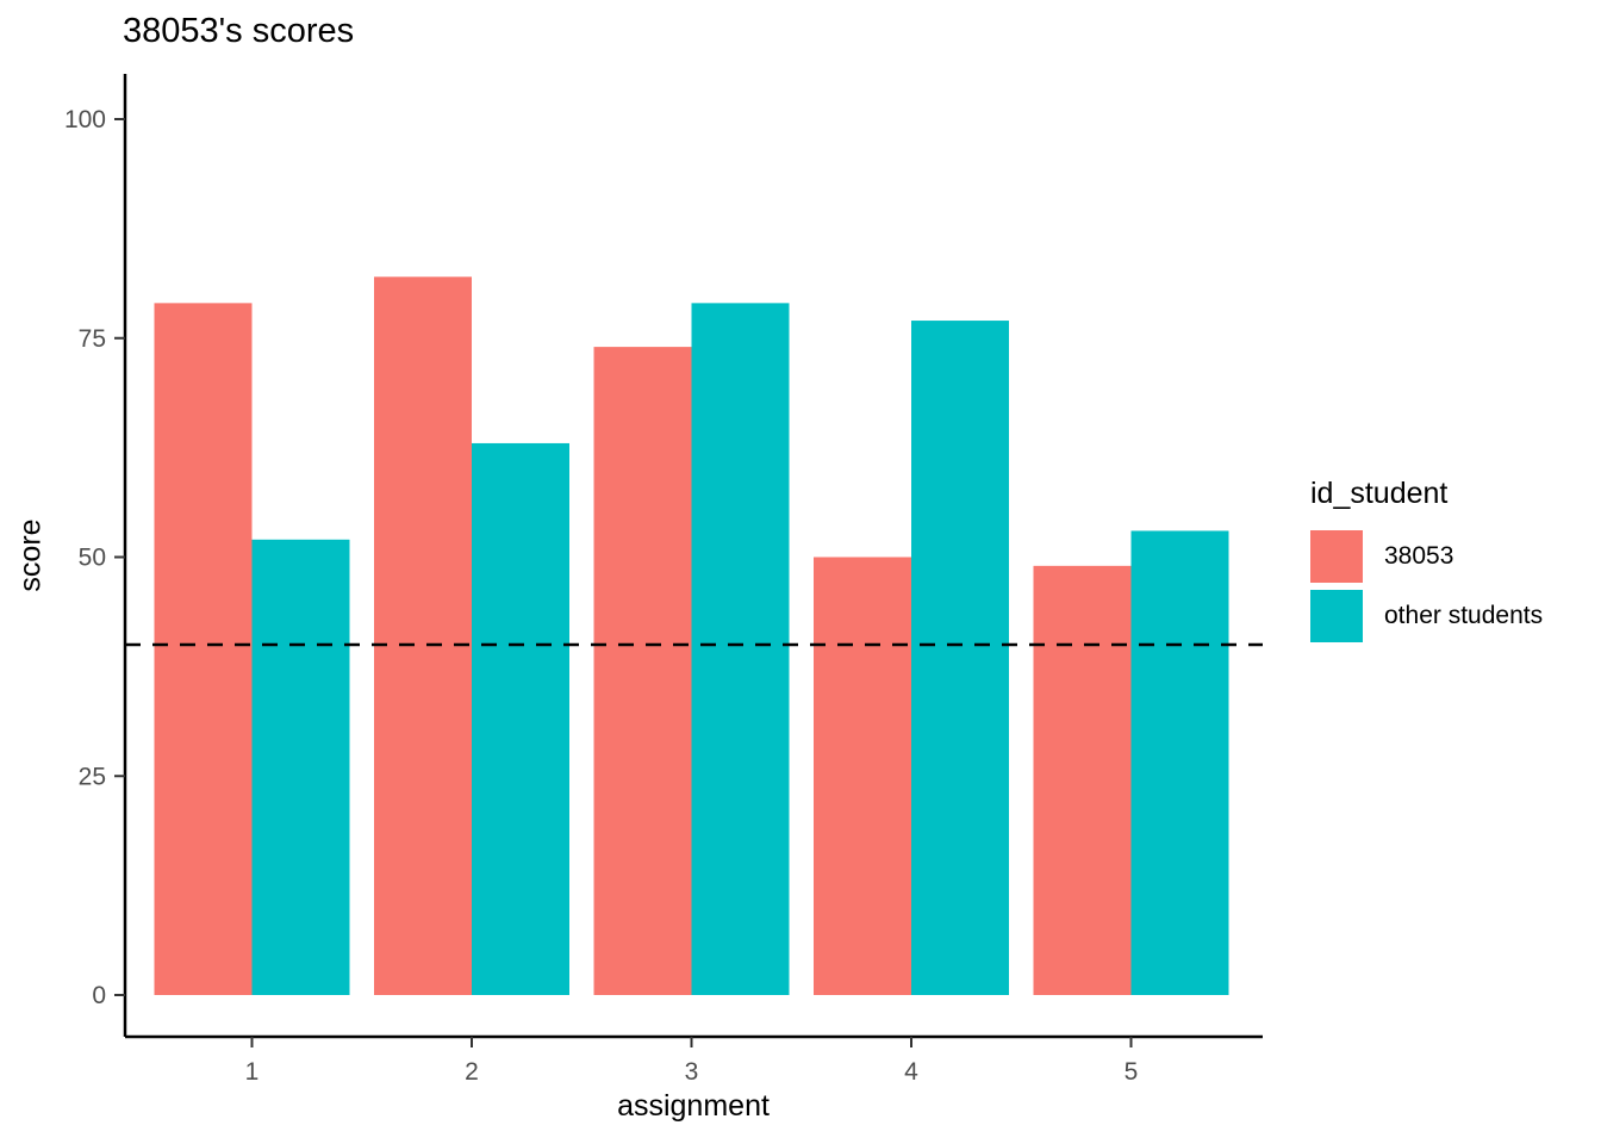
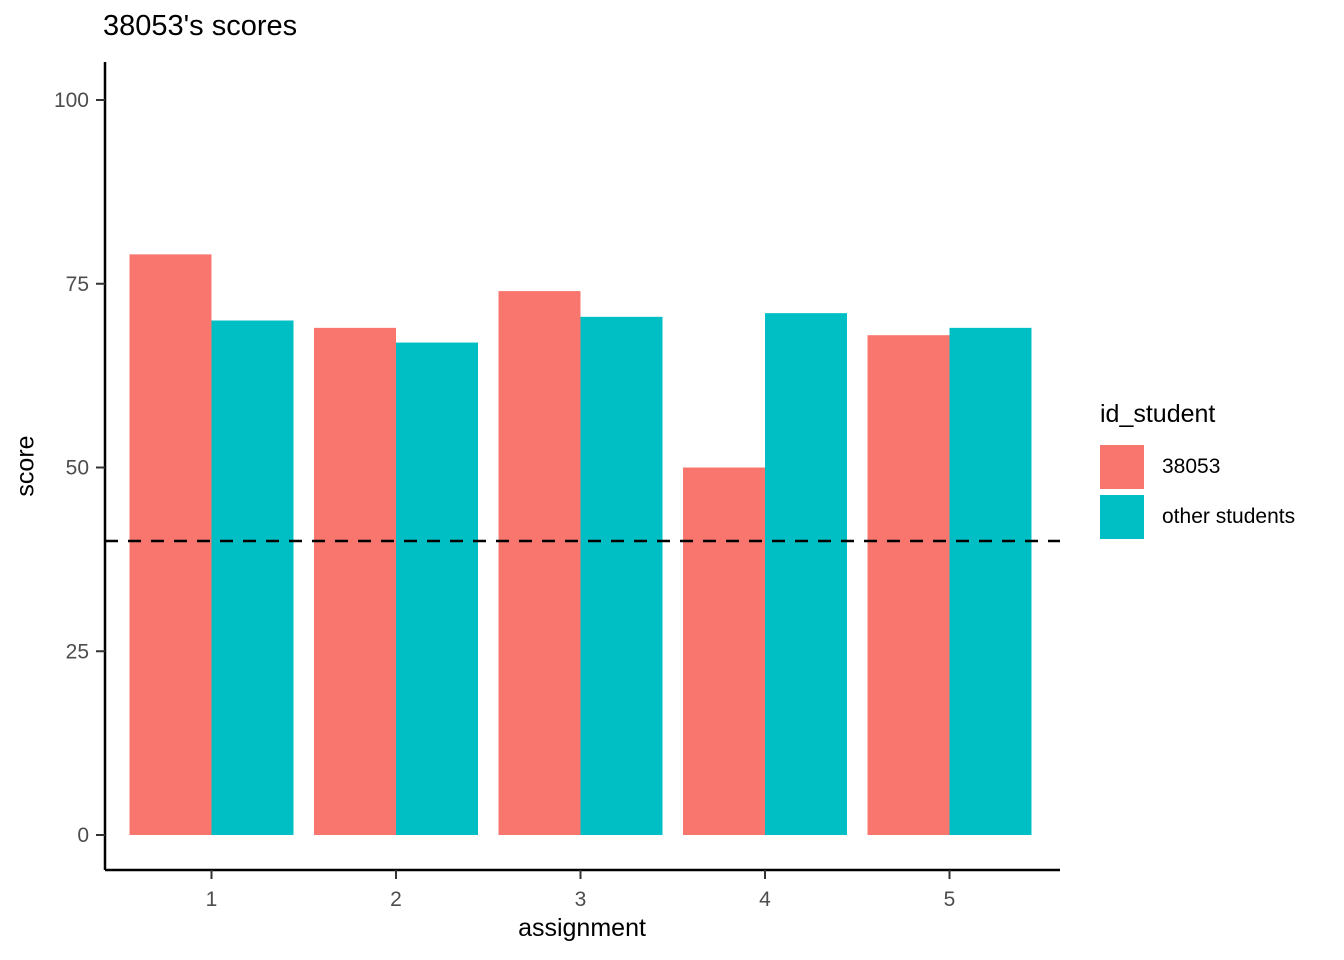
other students/1: 52 -> 70
38053/2: 82 -> 69
other students/2: 63 -> 67
other students/3: 79 -> 70
other students/4: 77 -> 71
38053/5: 49 -> 68
other students/5: 53 -> 69
